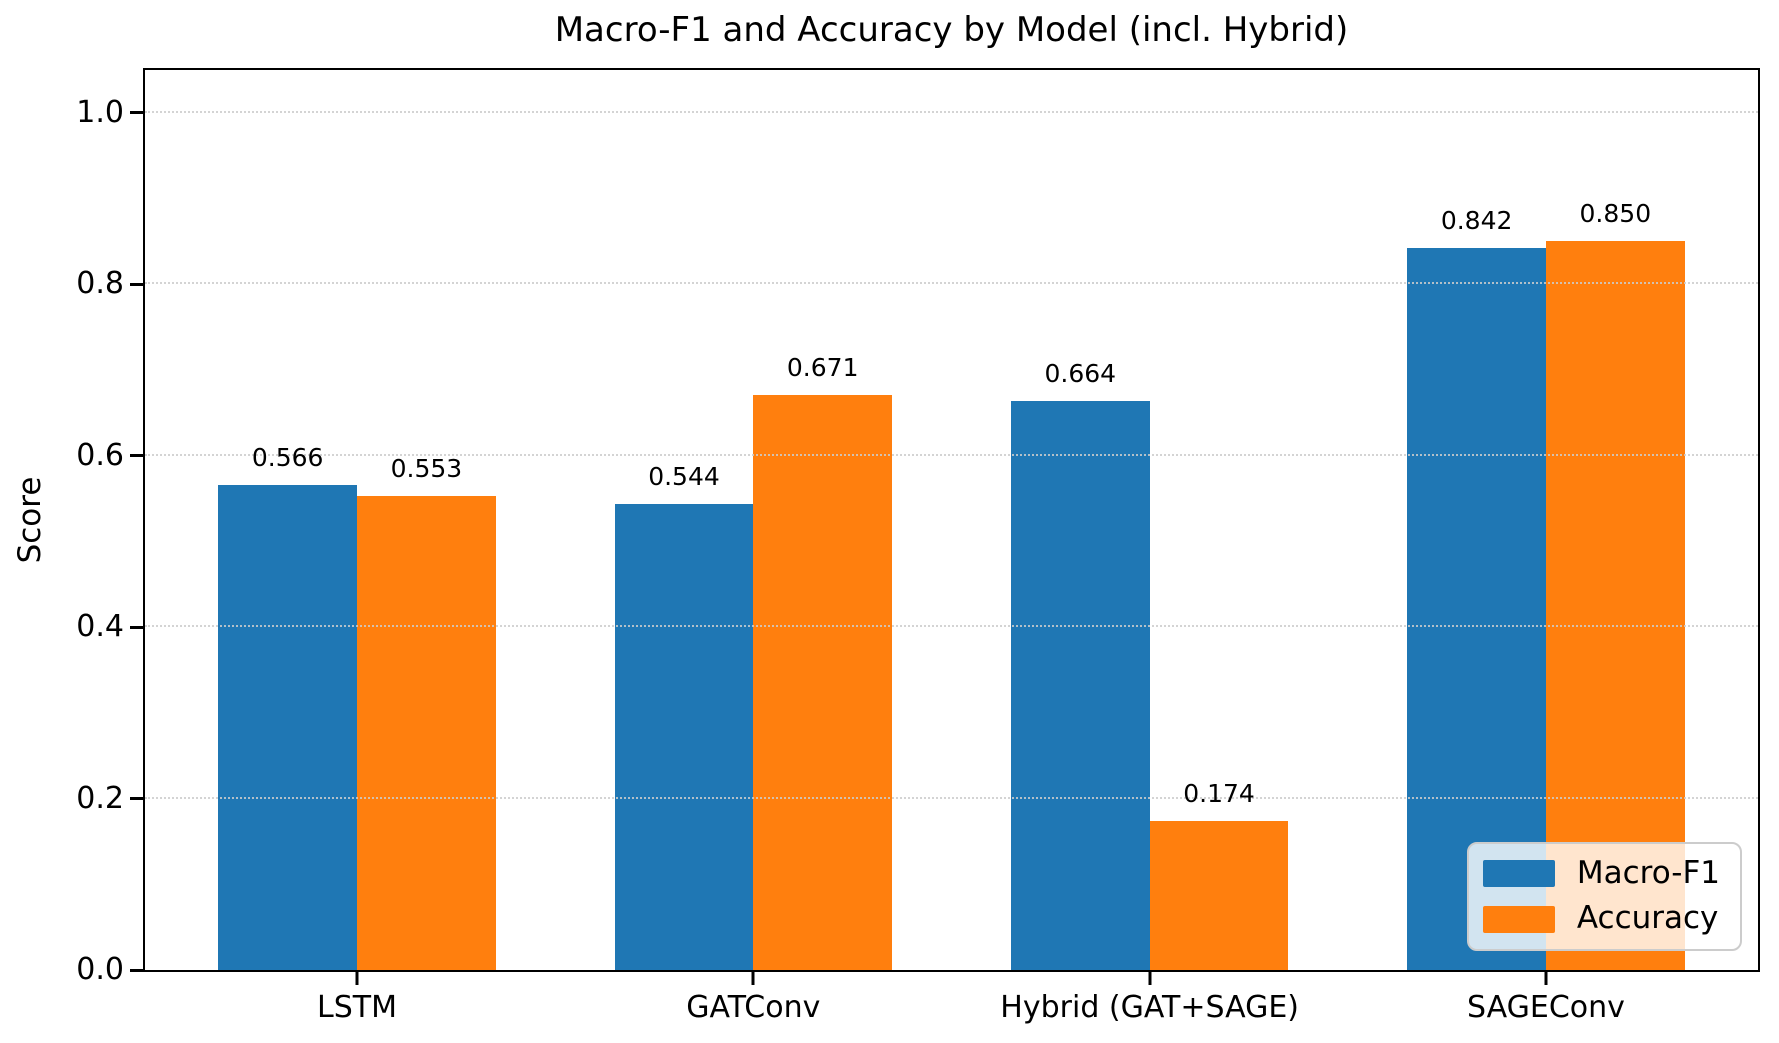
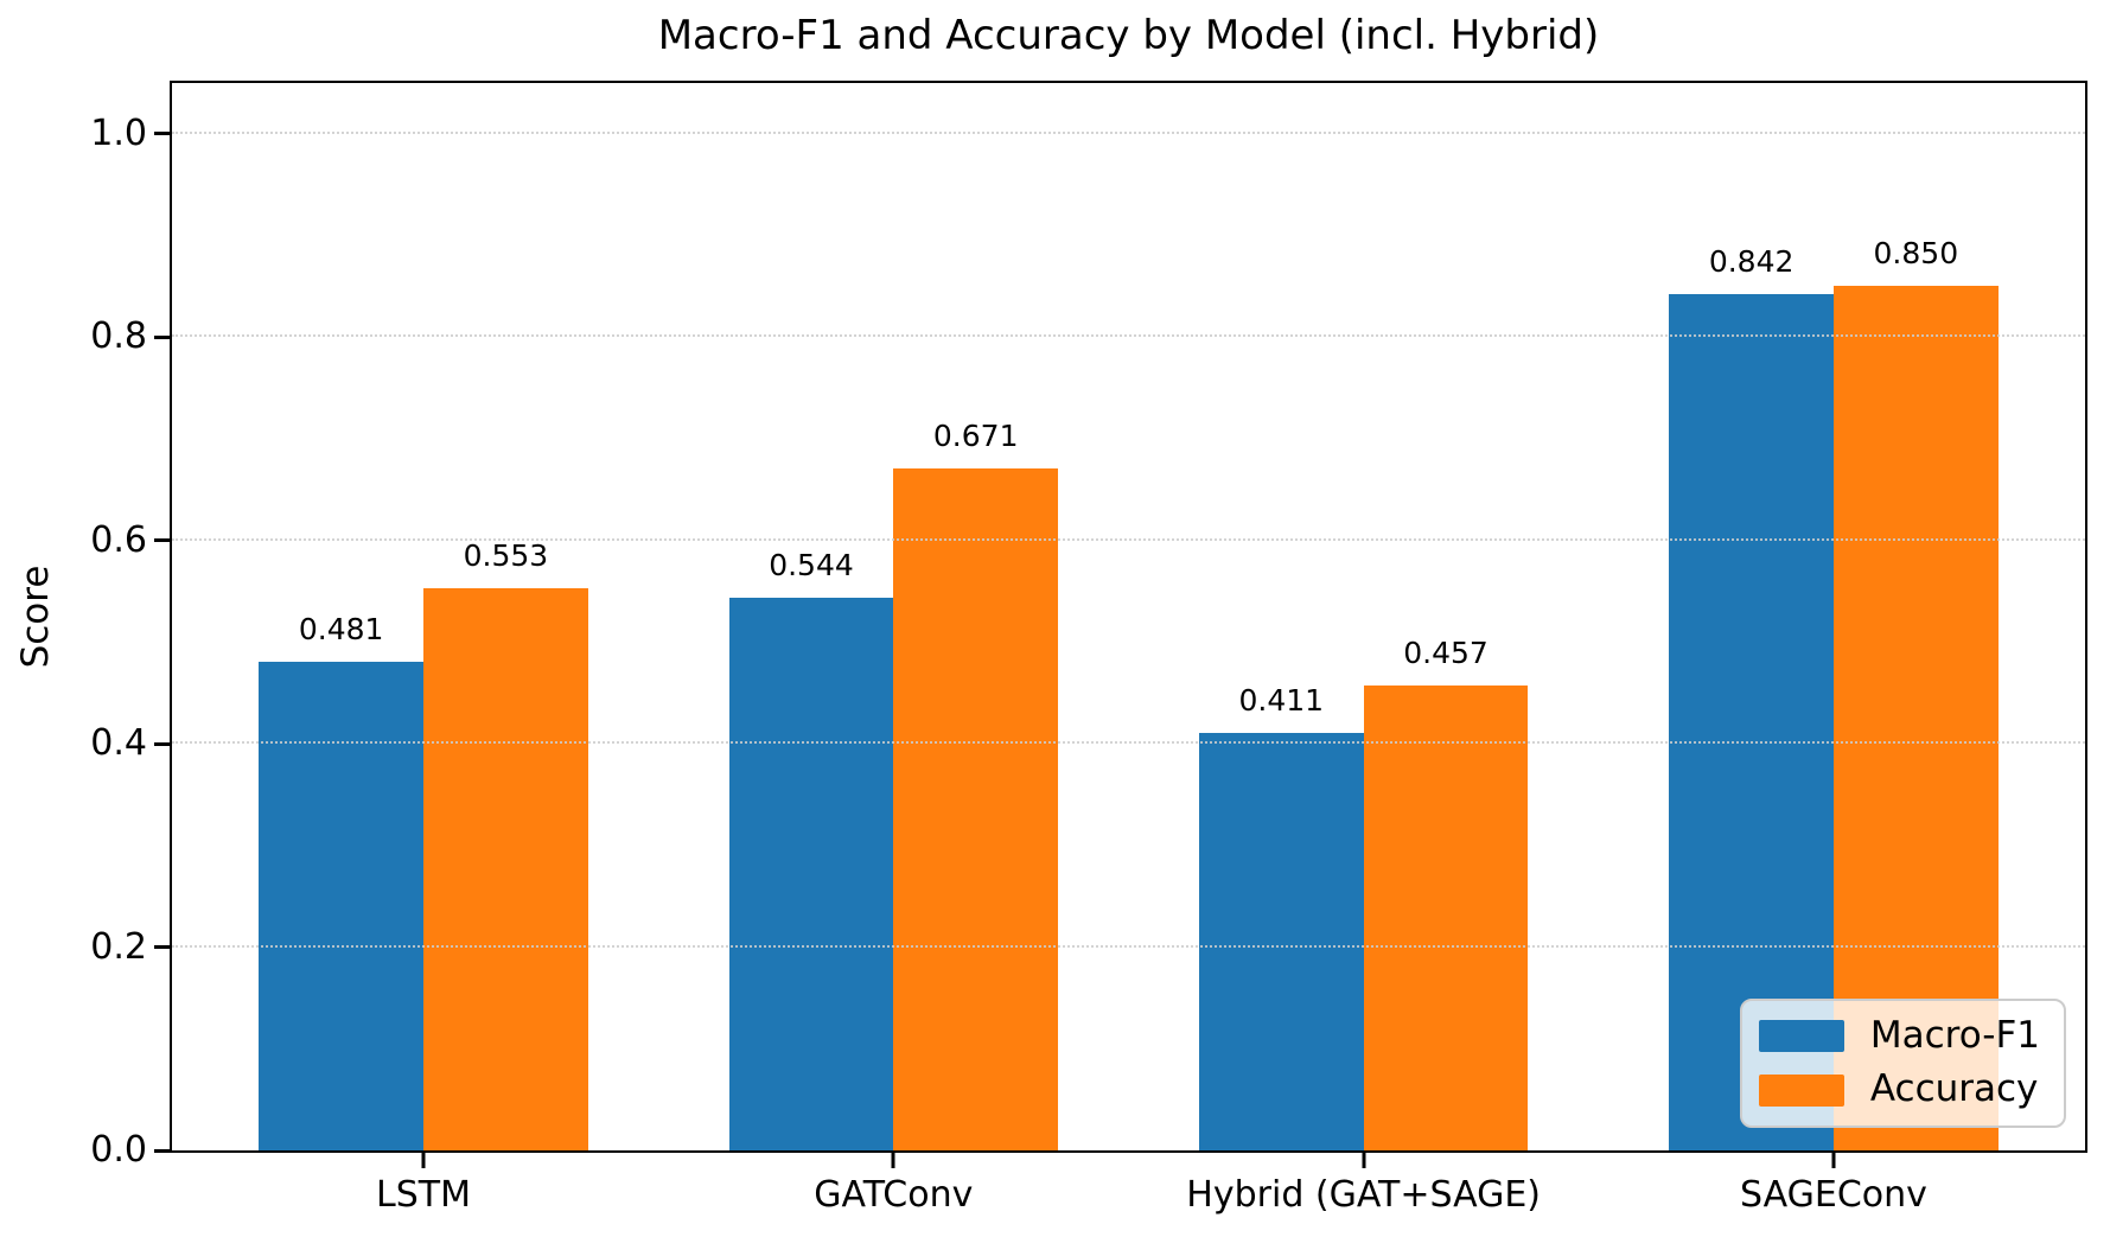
Macro-F1/LSTM: 0.566 -> 0.481
Macro-F1/Hybrid (GAT+SAGE): 0.664 -> 0.411
Accuracy/Hybrid (GAT+SAGE): 0.174 -> 0.457
